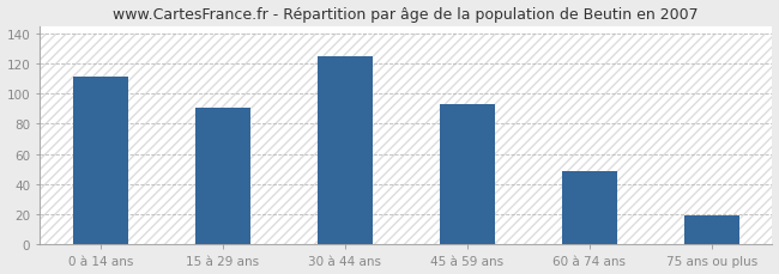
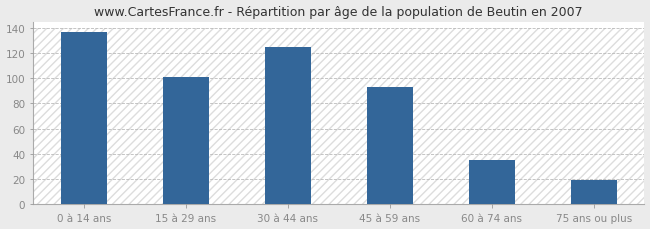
0 à 14 ans: 111 -> 137
15 à 29 ans: 91 -> 101
60 à 74 ans: 49 -> 35
